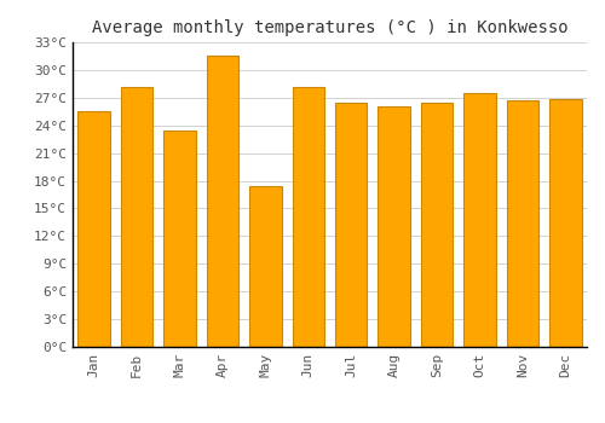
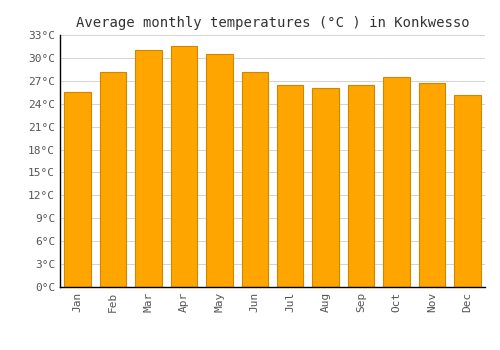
Mar: 23.4°C -> 31.0°C
May: 17.4°C -> 30.5°C
Dec: 26.8°C -> 25.2°C
